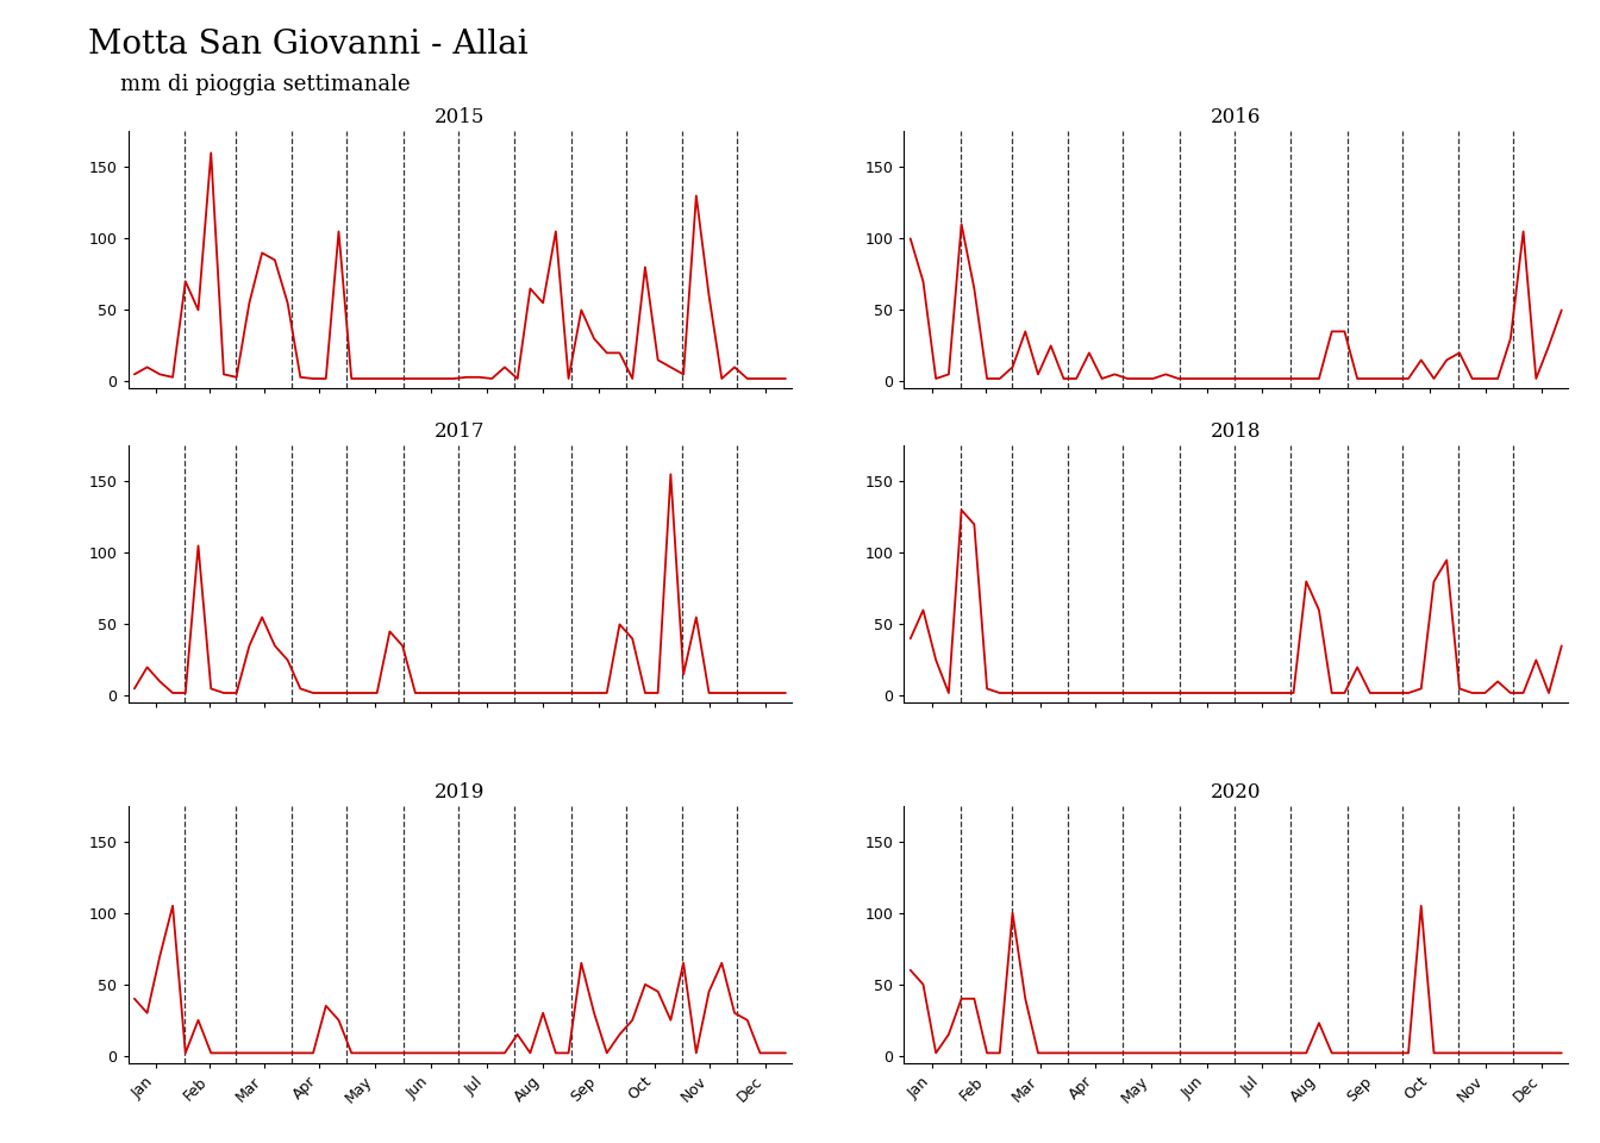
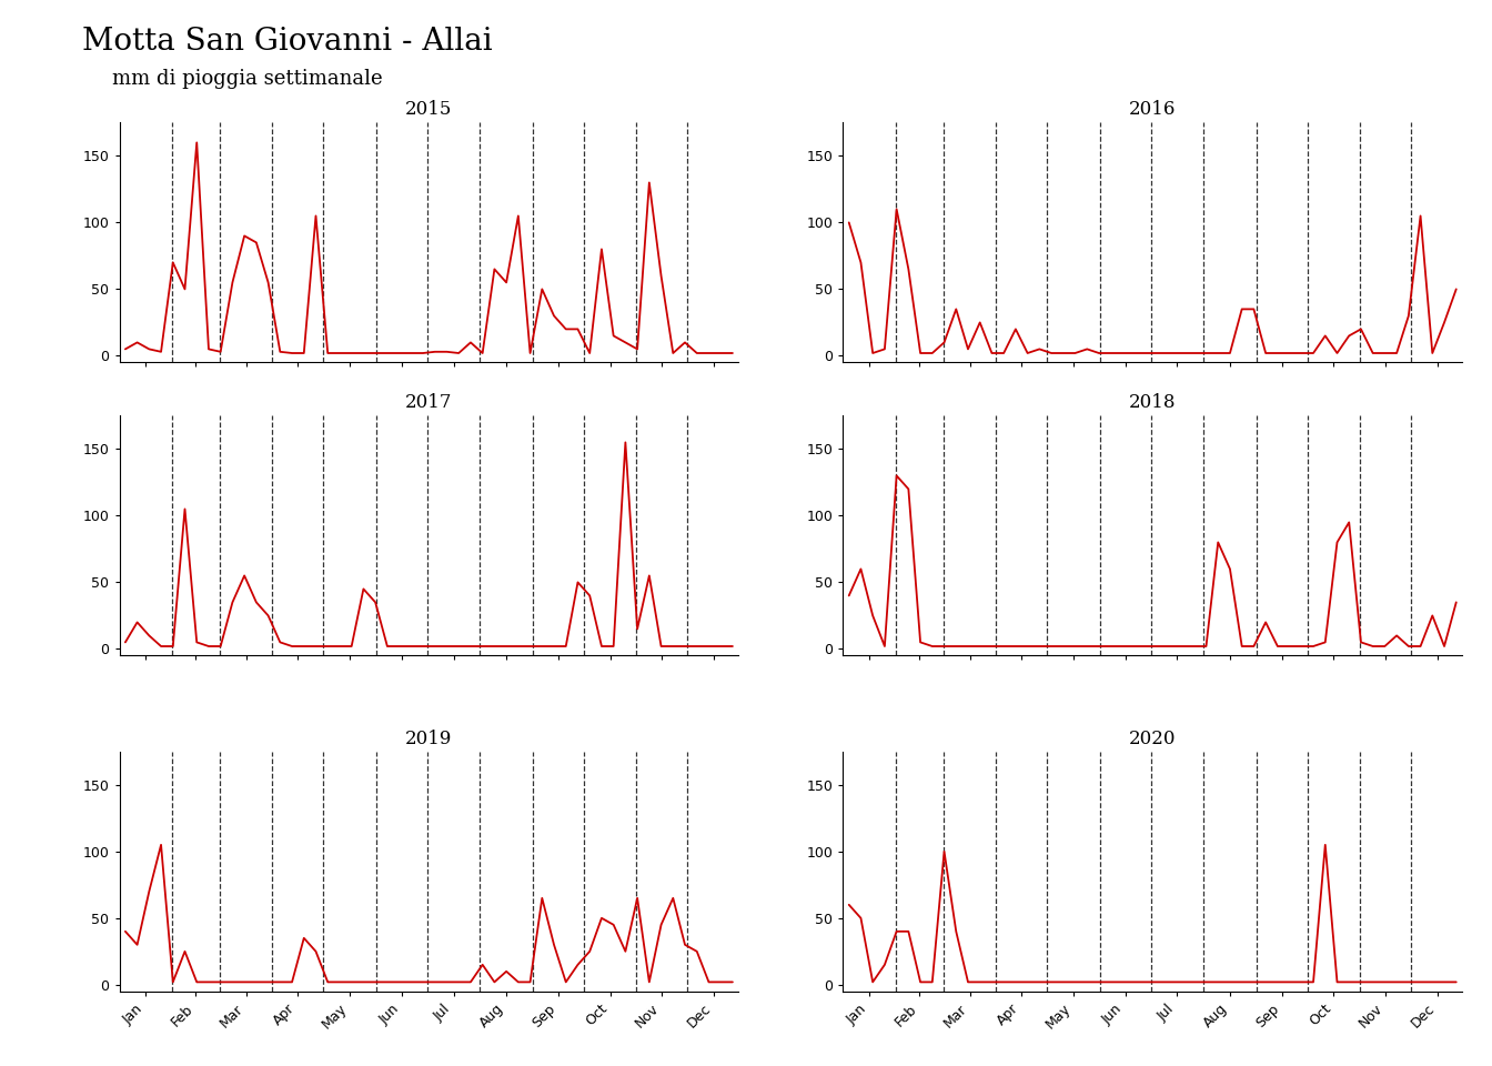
2019/Aug: 30 -> 10
2020/Aug: 23 -> 2
